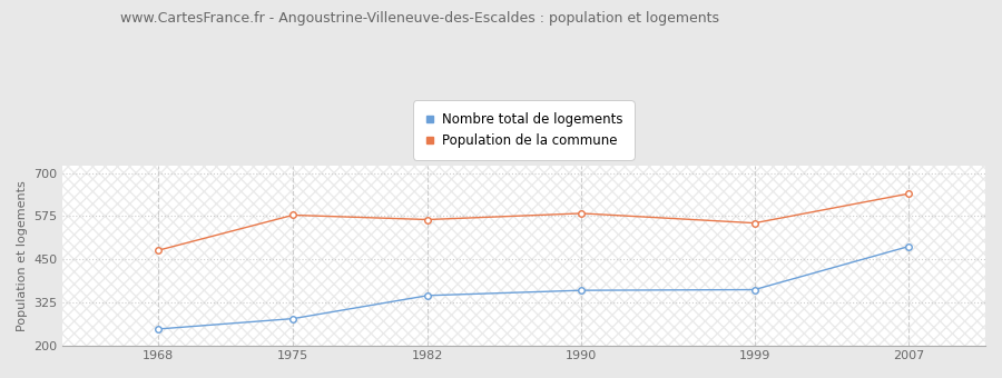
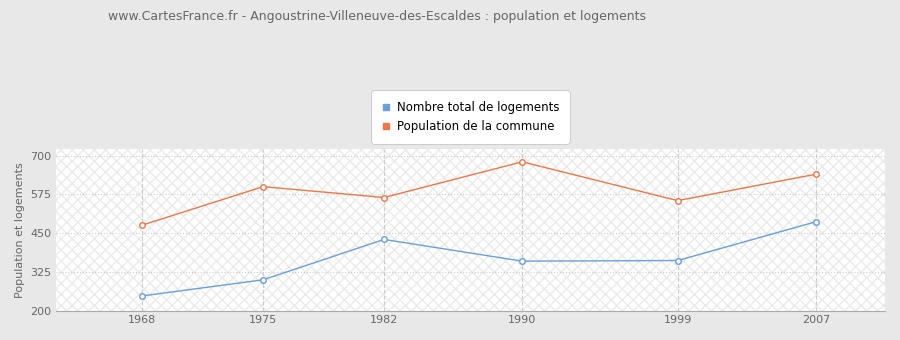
Nombre total de logements/1975: 278 -> 300
Population de la commune/1975: 578 -> 600
Nombre total de logements/1982: 345 -> 430
Population de la commune/1990: 583 -> 680
